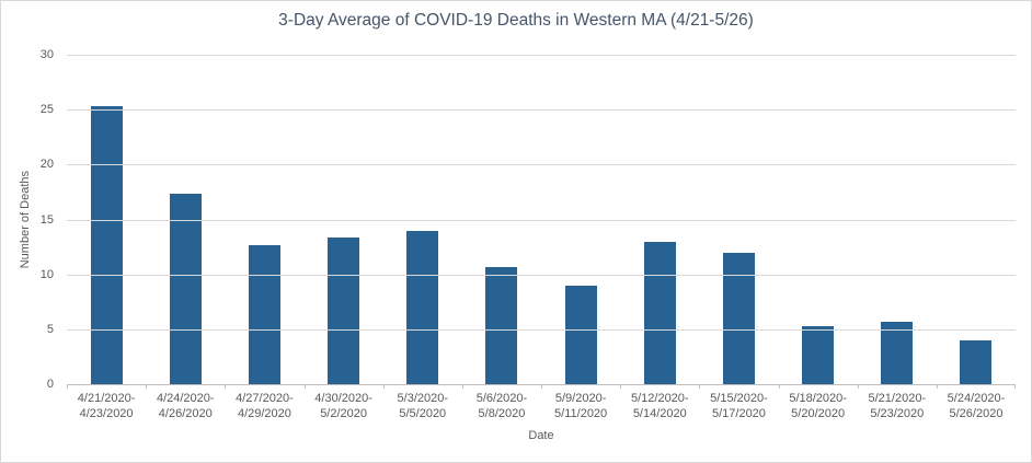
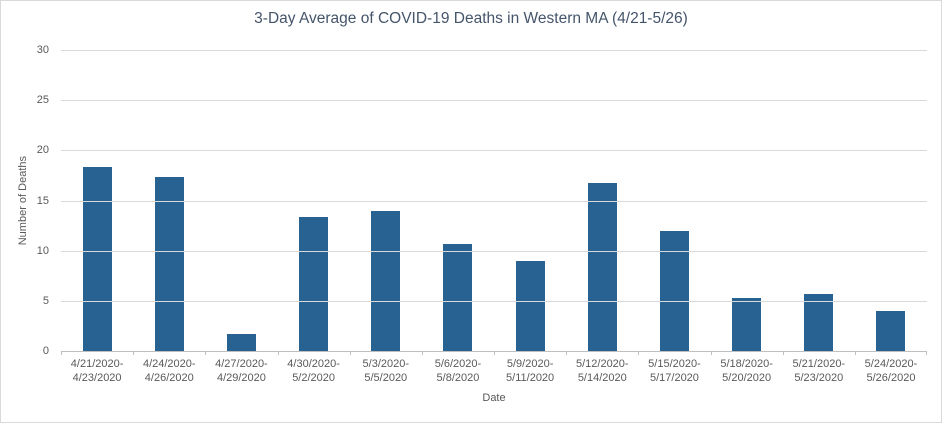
4/21/2020-4/23/2020: 25.3 -> 18.3
4/27/2020-4/29/2020: 12.7 -> 1.7
5/12/2020-5/14/2020: 13.0 -> 16.7
